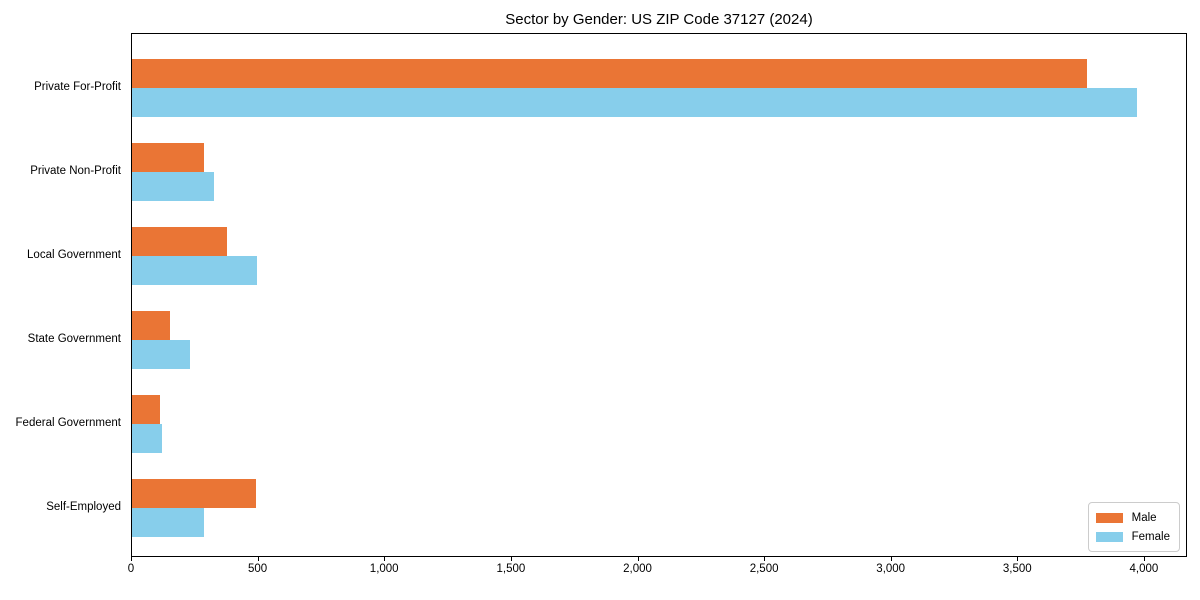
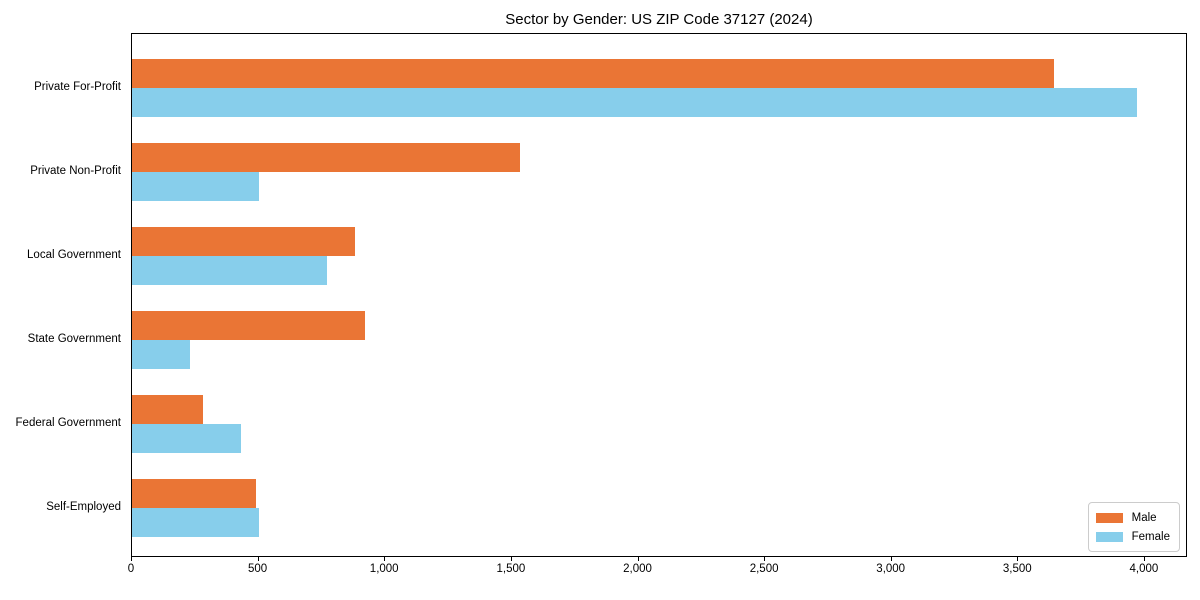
Male/Private For-Profit: 3770 -> 3640
Male/Private Non-Profit: 280 -> 1530
Female/Private Non-Profit: 320 -> 500
Male/Local Government: 380 -> 880
Female/Local Government: 500 -> 770
Male/State Government: 150 -> 920
Male/Federal Government: 110 -> 280
Female/Federal Government: 120 -> 430
Female/Self-Employed: 280 -> 500
